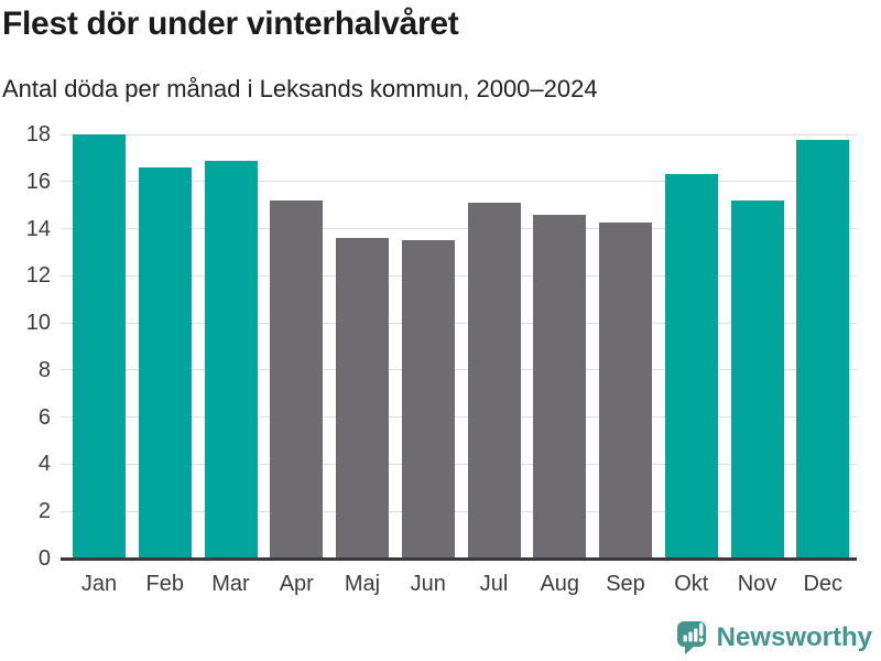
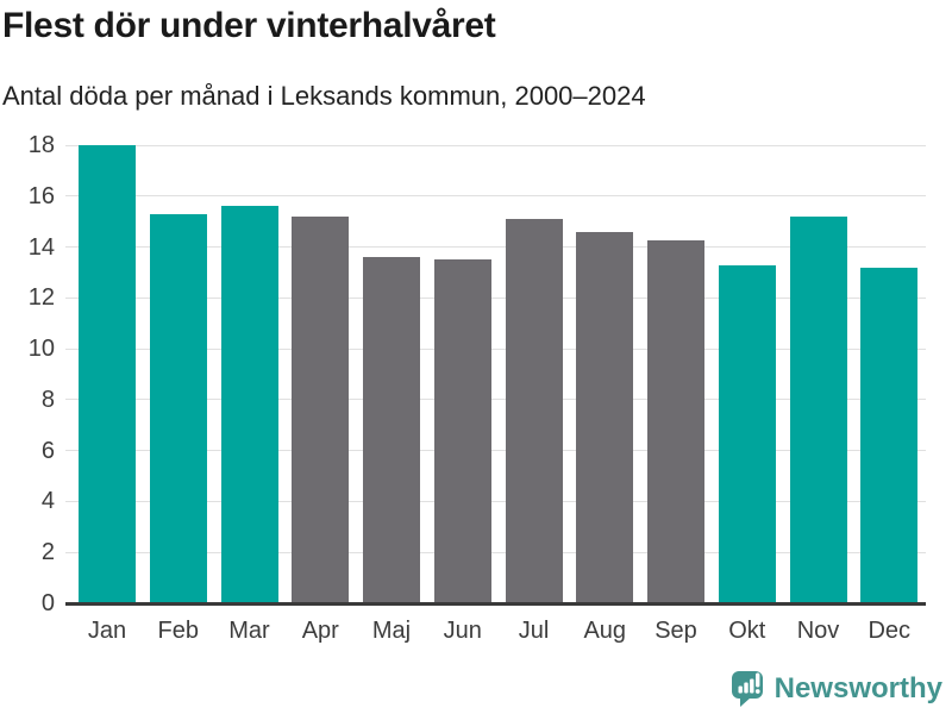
Feb: 16.6 -> 15.3
Mar: 16.9 -> 15.6
Okt: 16.3 -> 13.3
Dec: 17.8 -> 13.2
